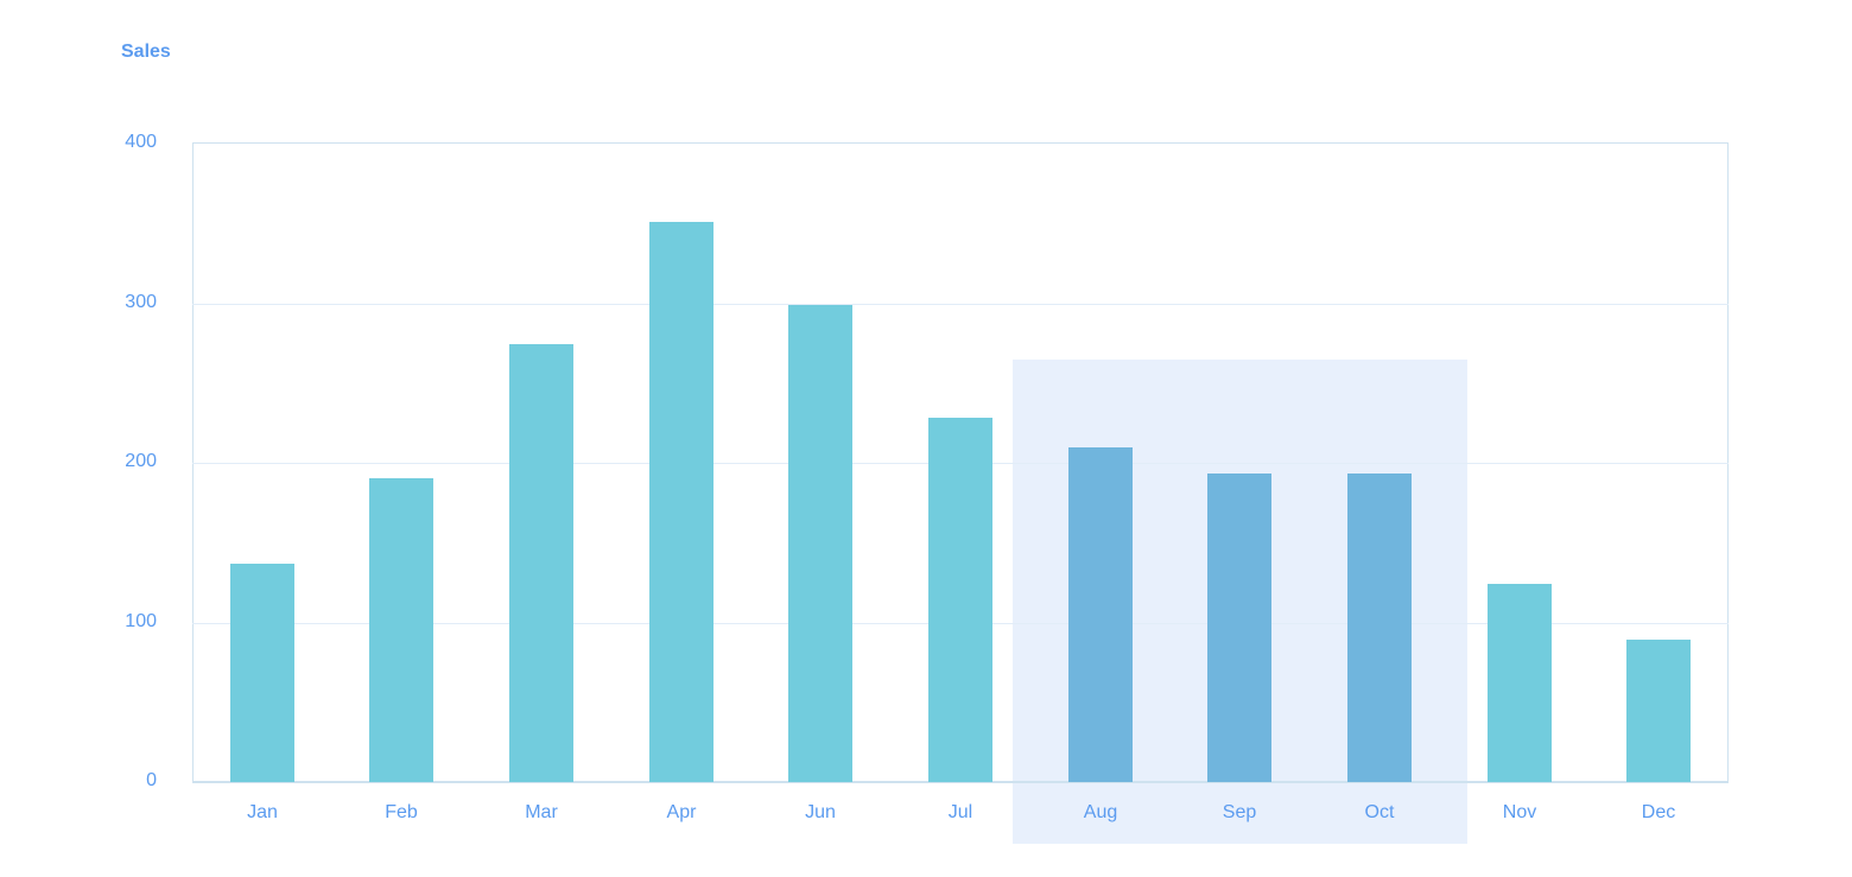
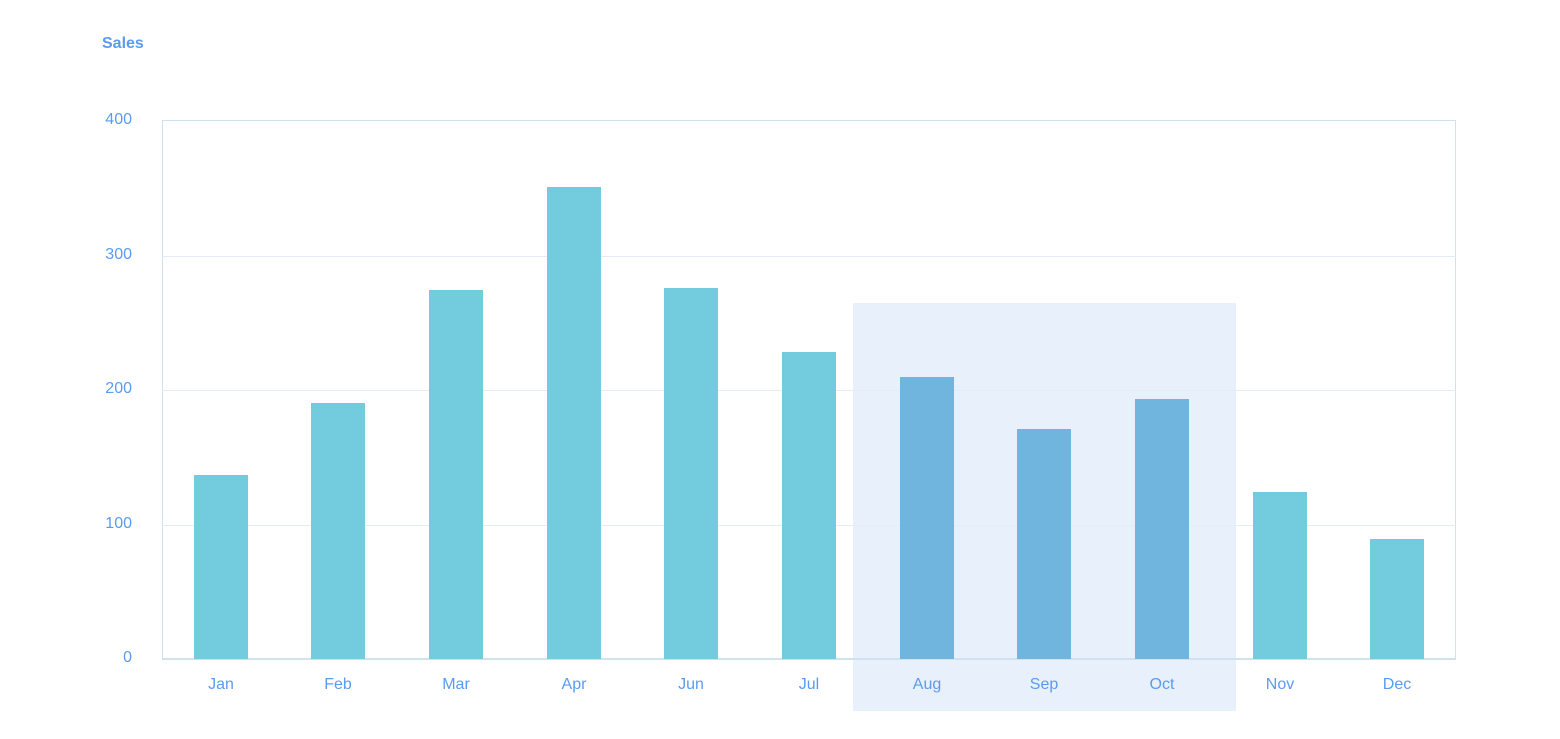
Jun: 299 -> 276
Sep: 193 -> 171
